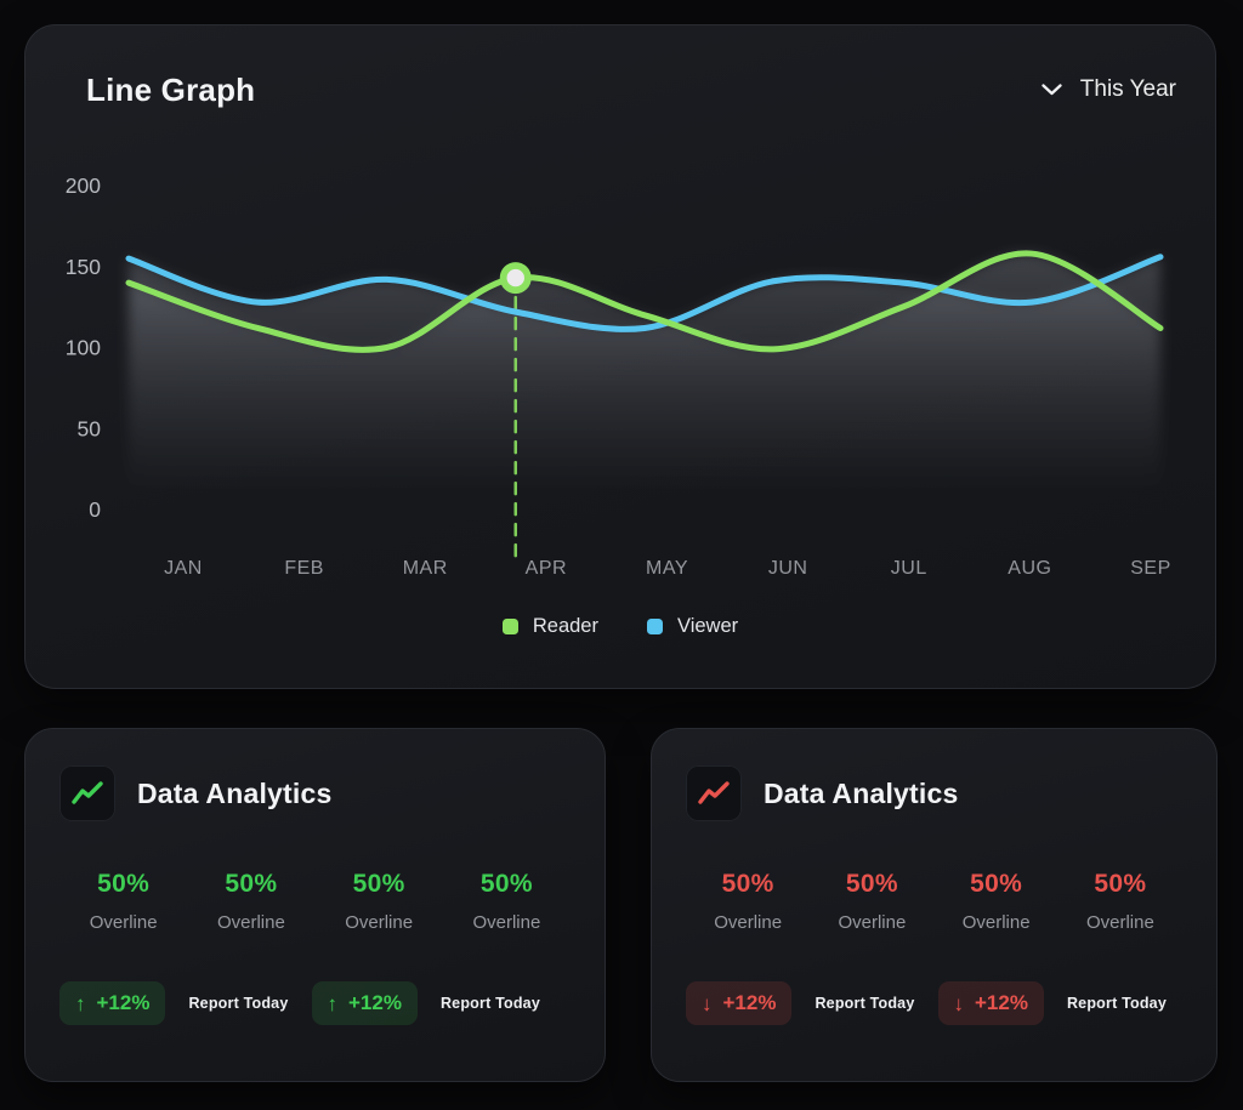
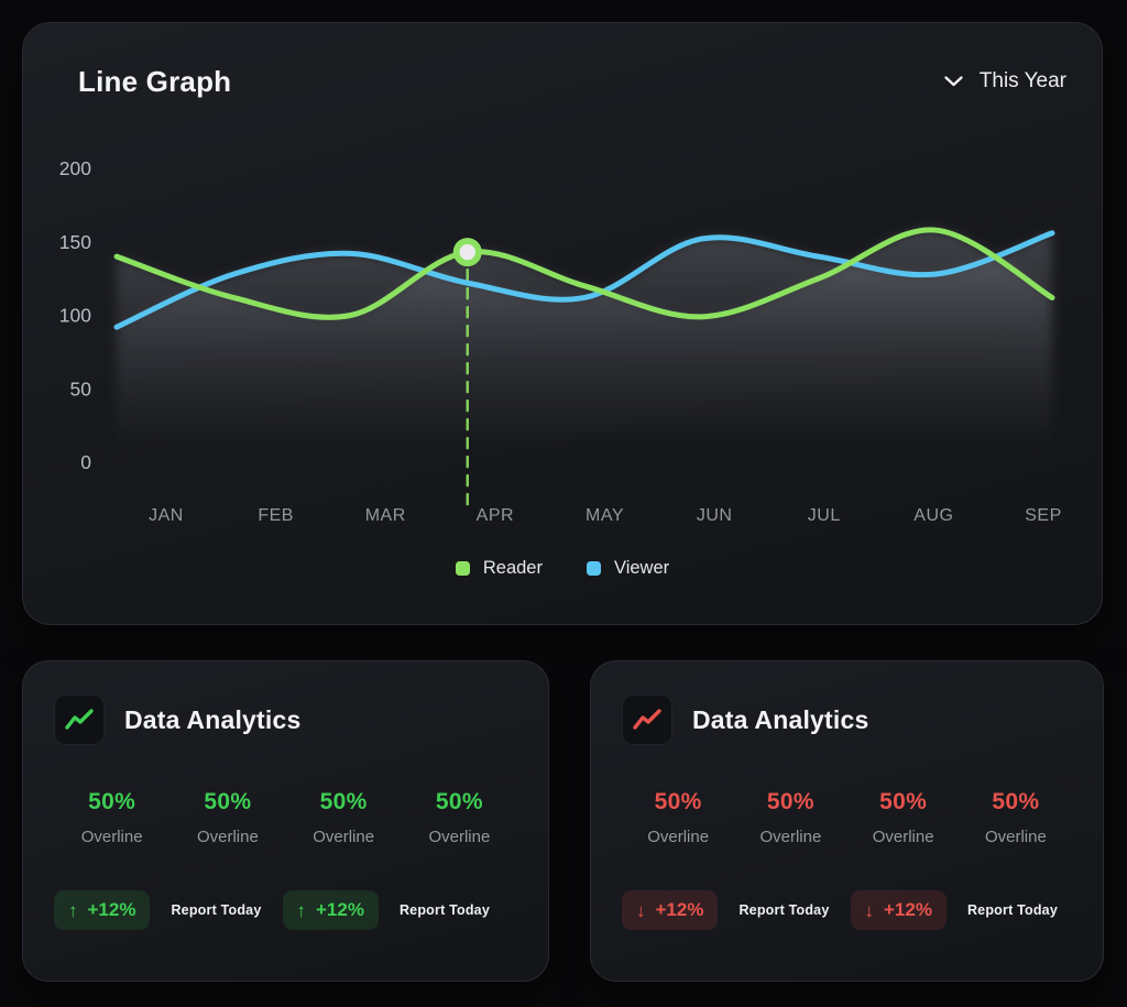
Viewer/JAN: 155 -> 92
Viewer/JUN: 141 -> 152
